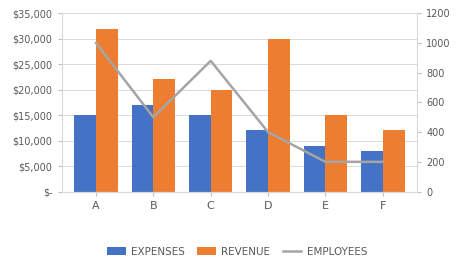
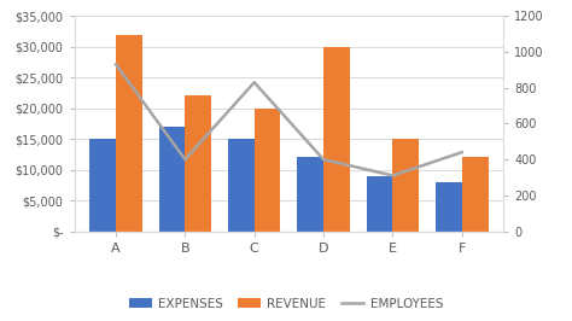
EMPLOYEES/A: 1000 -> 930
EMPLOYEES/B: 500 -> 400
EMPLOYEES/C: 880 -> 830
EMPLOYEES/E: 200 -> 310
EMPLOYEES/F: 200 -> 440
